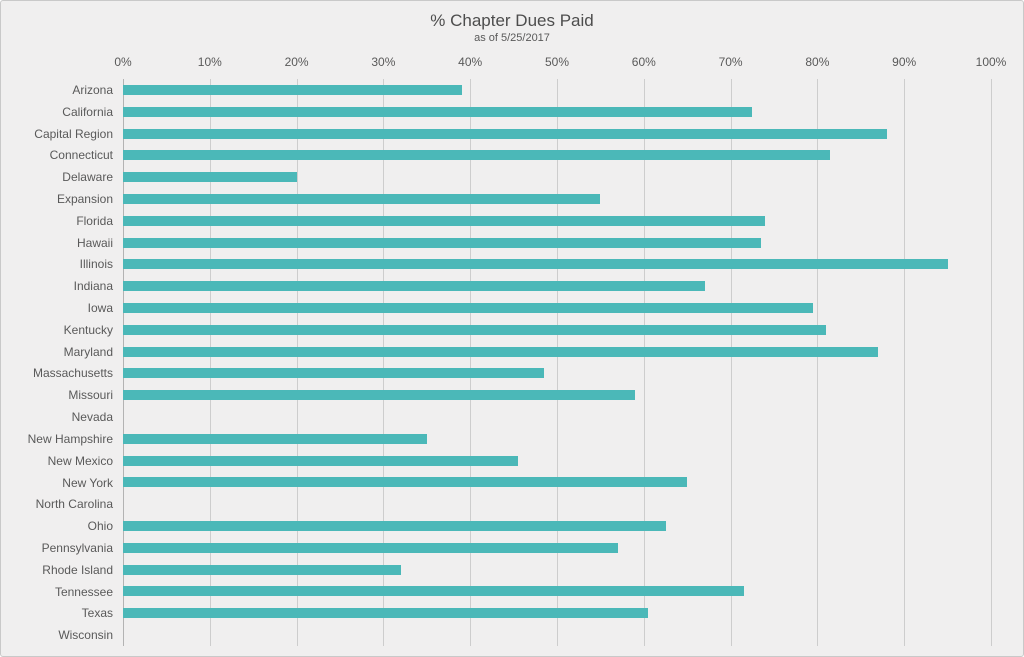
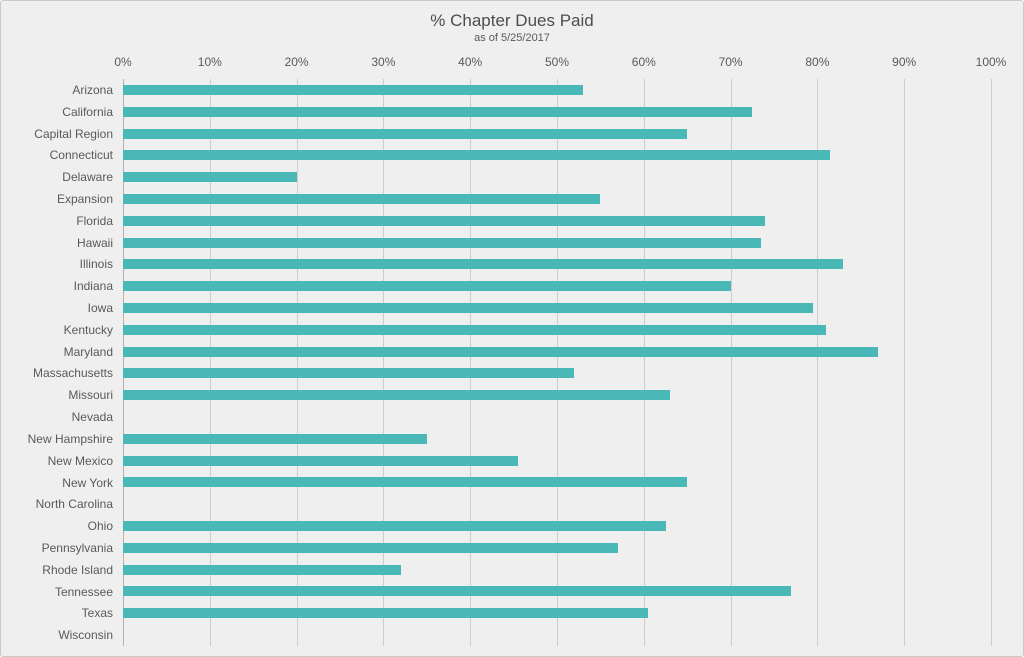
Arizona: 39% -> 53%
Capital Region: 88% -> 65%
Illinois: 95% -> 83%
Indiana: 67% -> 70%
Massachusetts: 48% -> 52%
Missouri: 59% -> 63%
Tennessee: 72% -> 77%
